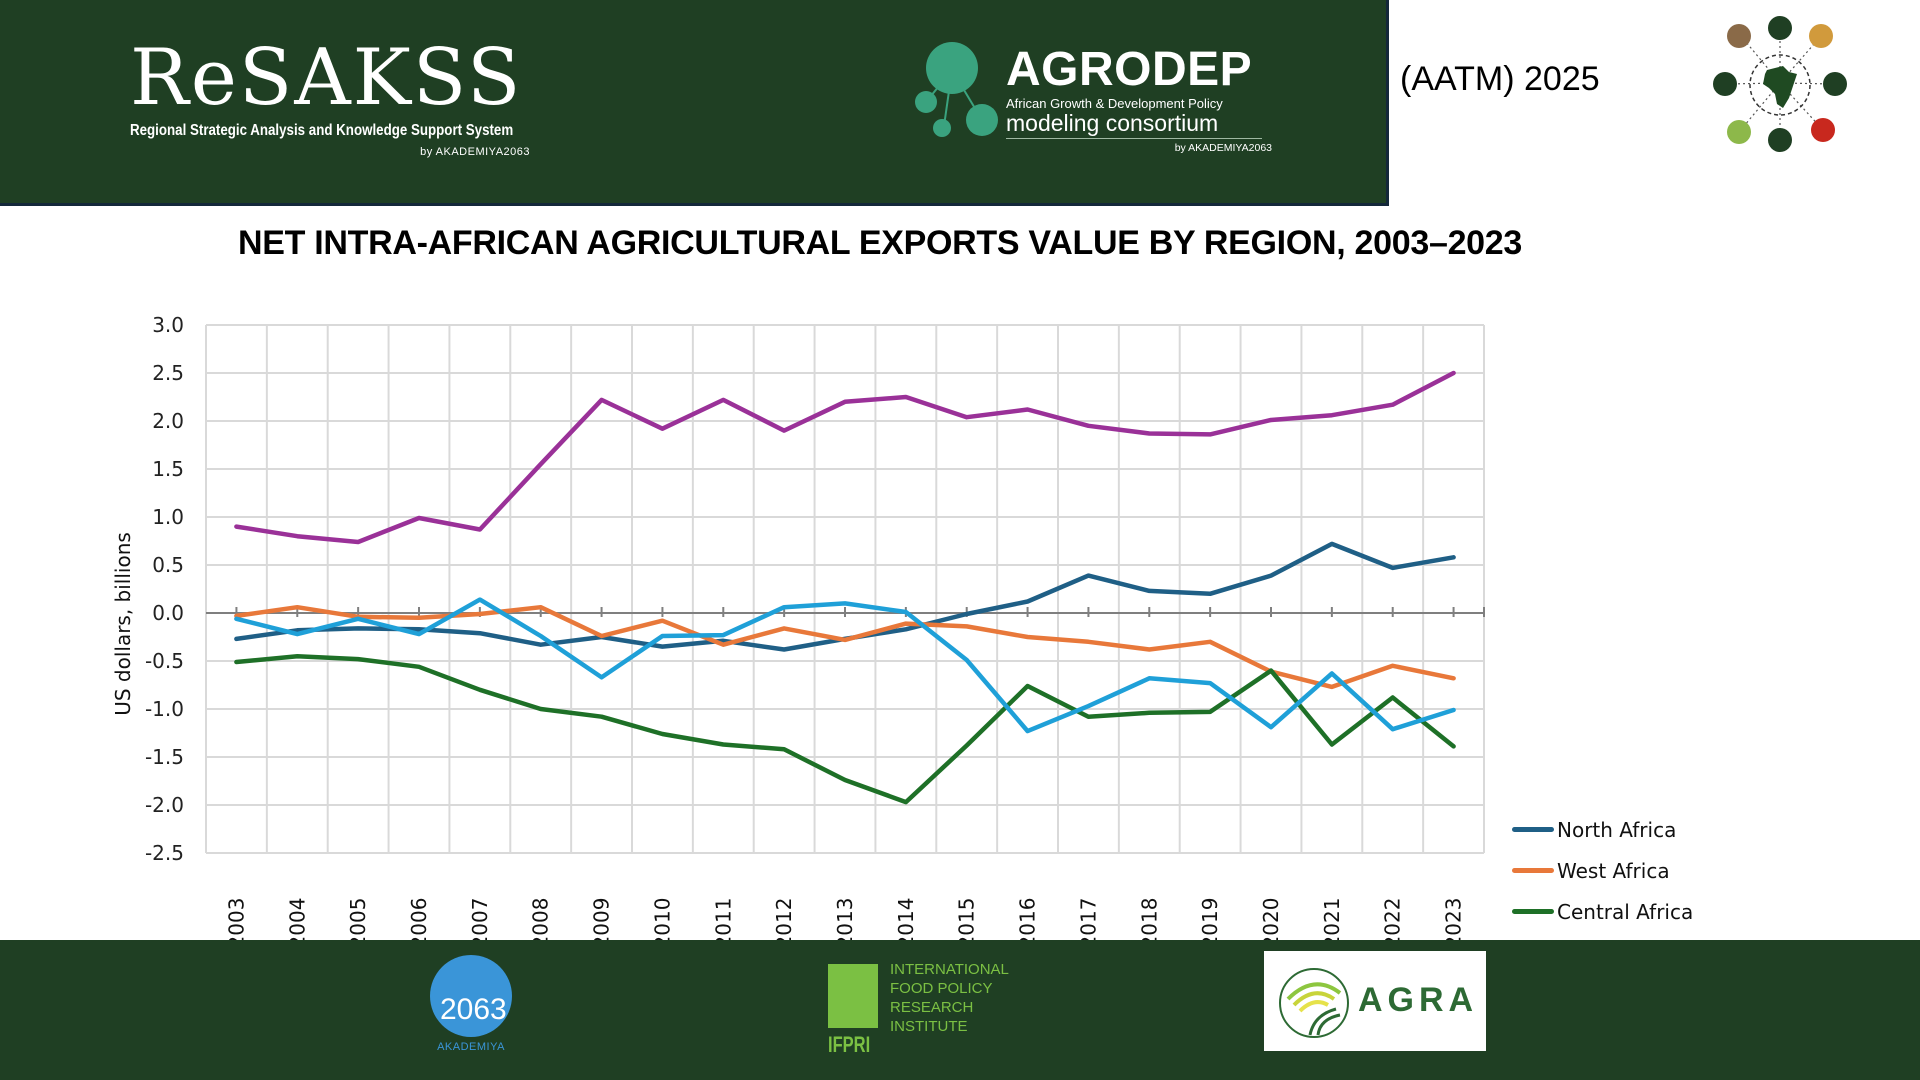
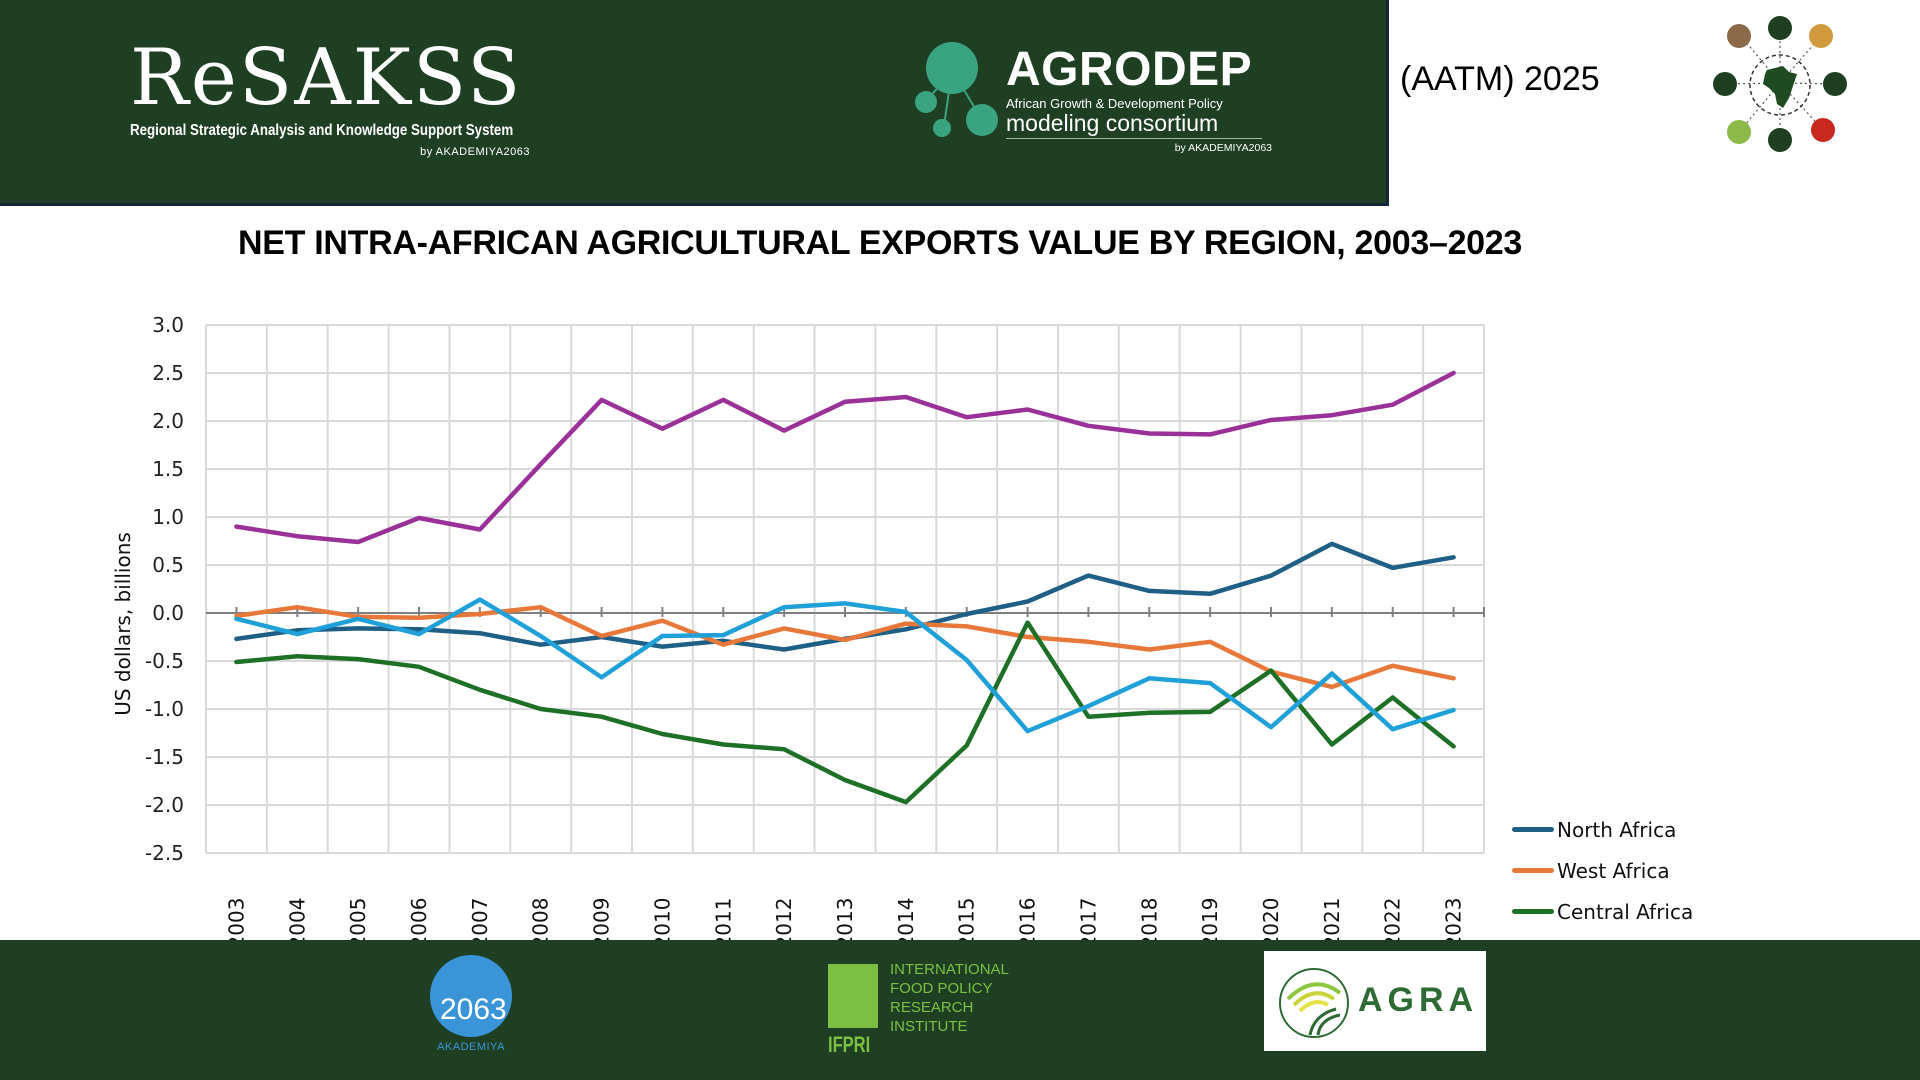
Central Africa/2016: -0.8 -> -0.1
